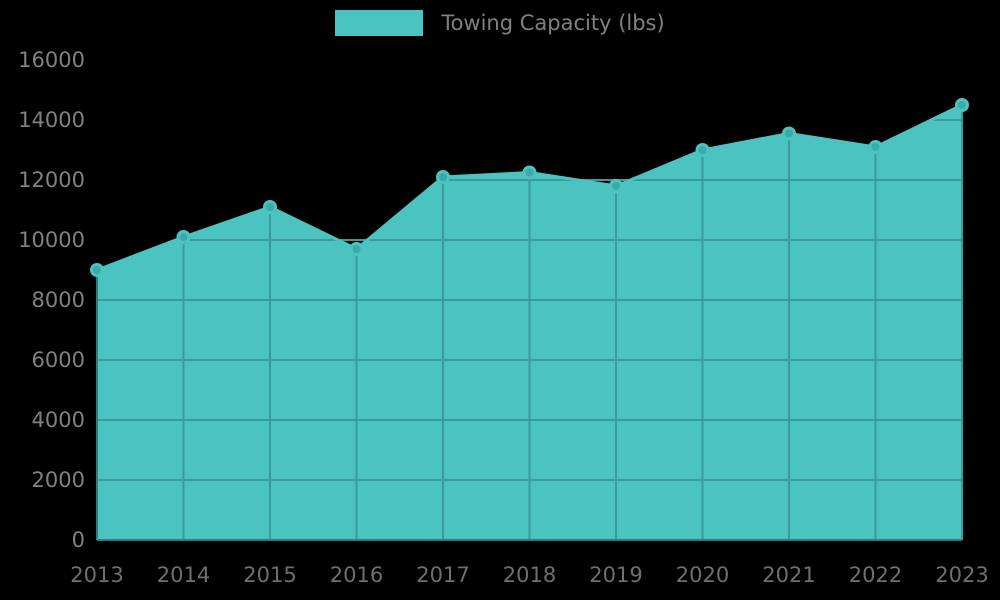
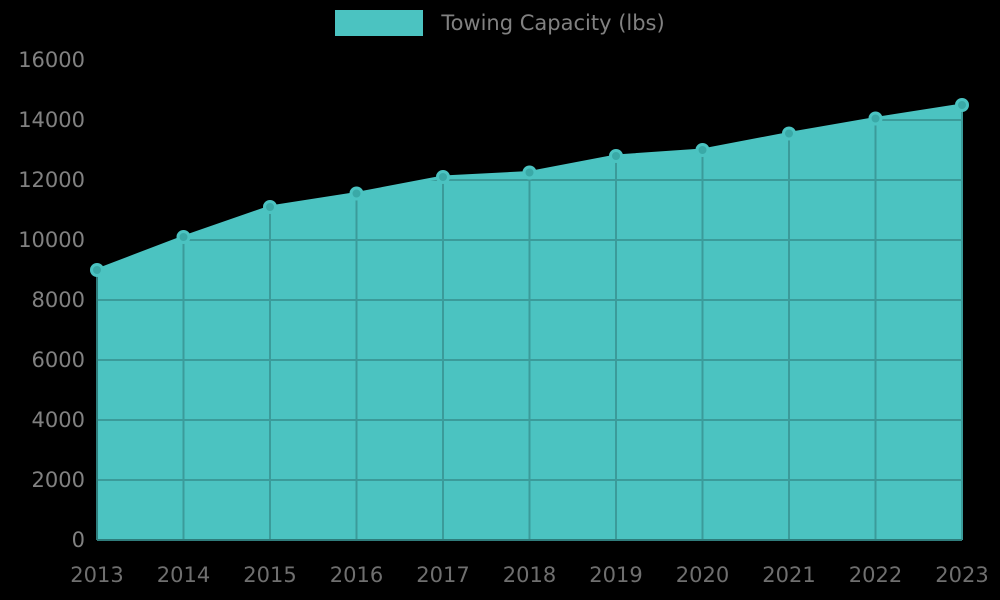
2016: 9700 -> 11600
2019: 11800 -> 12800
2022: 13100 -> 14000
